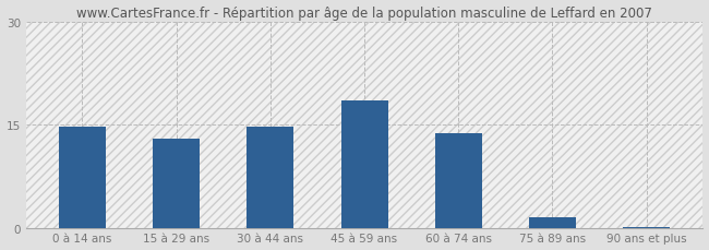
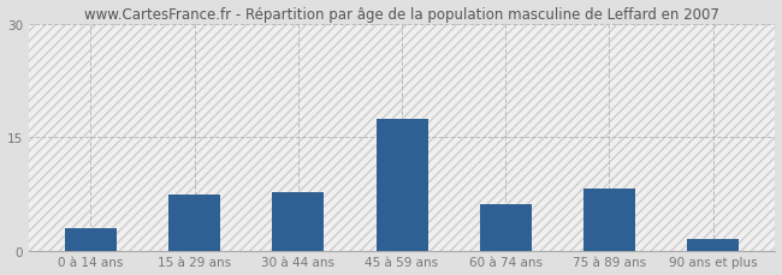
0 à 14 ans: 14.7 -> 3.0
15 à 29 ans: 13.0 -> 7.4
30 à 44 ans: 14.7 -> 7.8
45 à 59 ans: 18.5 -> 17.4
60 à 74 ans: 13.8 -> 6.2
75 à 89 ans: 1.5 -> 8.2
90 ans et plus: 0.1 -> 1.6
